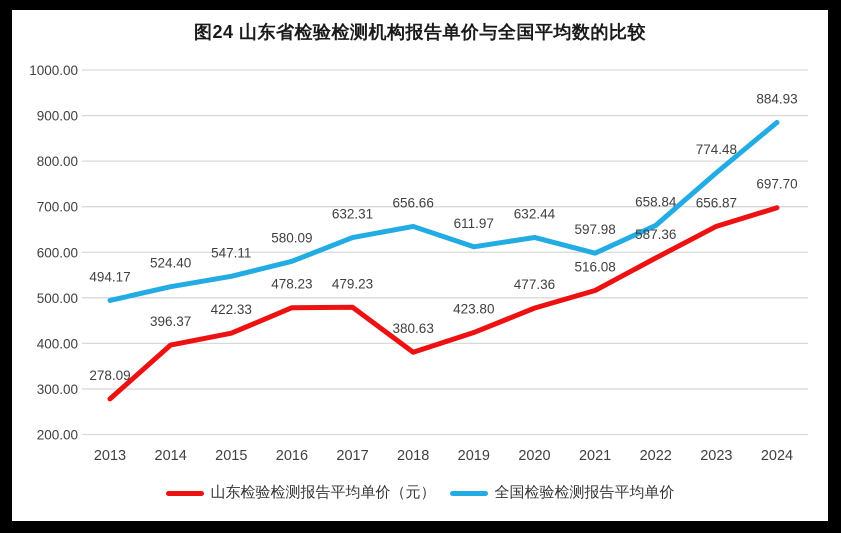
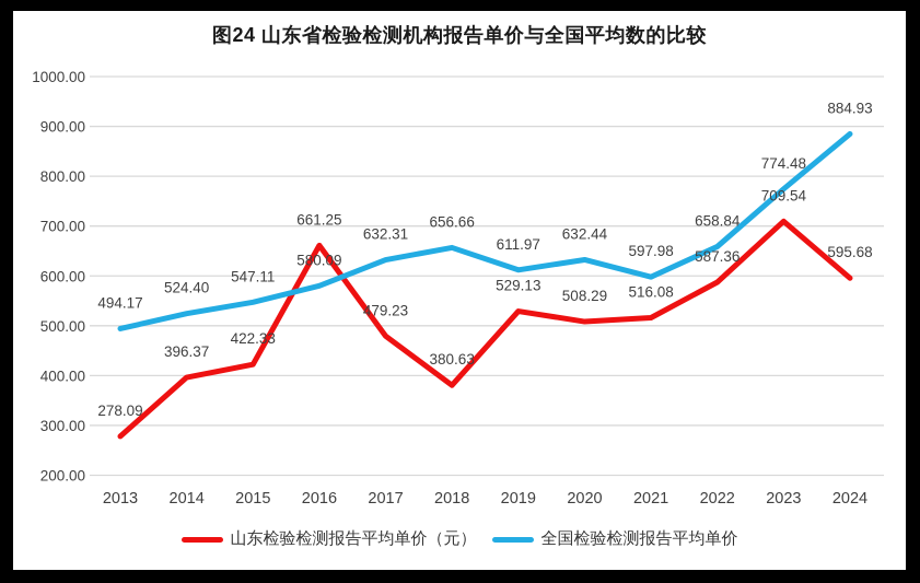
山东检验检测报告平均单价（元）/2016: 478.23 -> 661.25
山东检验检测报告平均单价（元）/2019: 423.80 -> 529.13
山东检验检测报告平均单价（元）/2020: 477.36 -> 508.29
山东检验检测报告平均单价（元）/2023: 656.87 -> 709.54
山东检验检测报告平均单价（元）/2024: 697.70 -> 595.68
